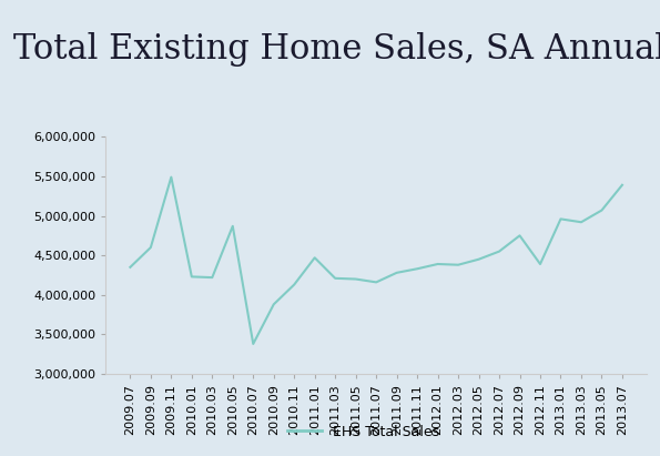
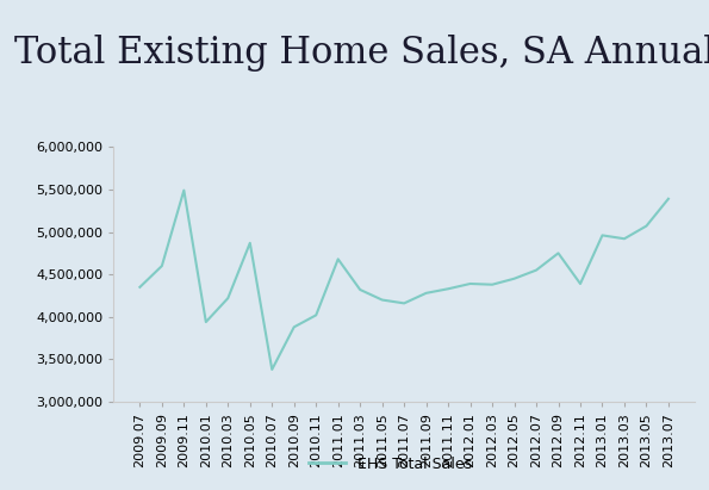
2010.01: 4,230,000 -> 3,940,000
2010.11: 4,130,000 -> 4,020,000
2011.01: 4,470,000 -> 4,680,000
2011.03: 4,210,000 -> 4,320,000
